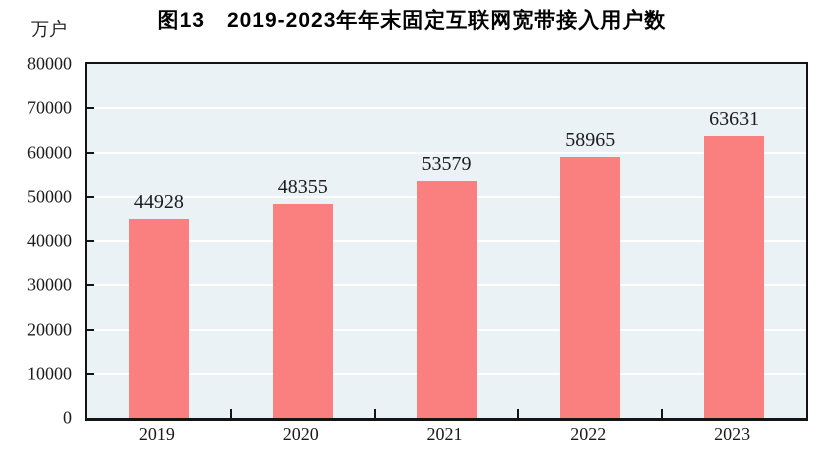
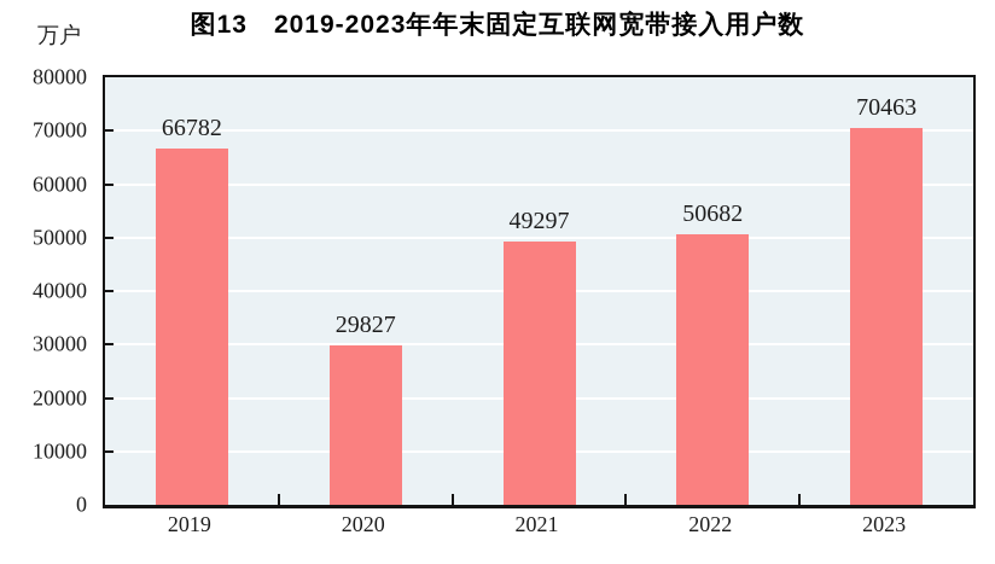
2019: 44928 -> 66782
2020: 48355 -> 29827
2021: 53579 -> 49297
2022: 58965 -> 50682
2023: 63631 -> 70463
